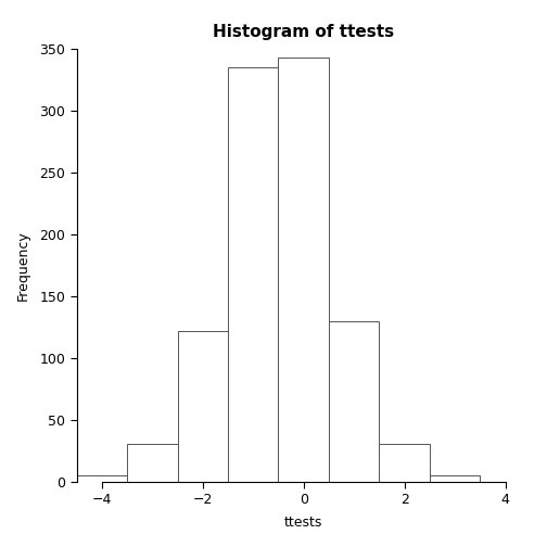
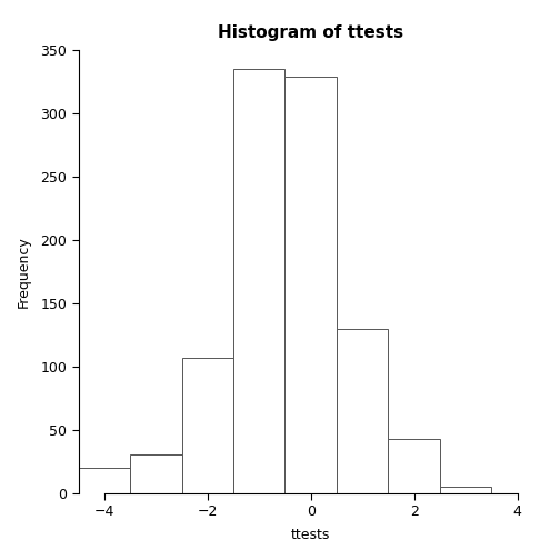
−4: 5 -> 20
−2: 122 -> 107
0: 343 -> 329
2: 30 -> 43
